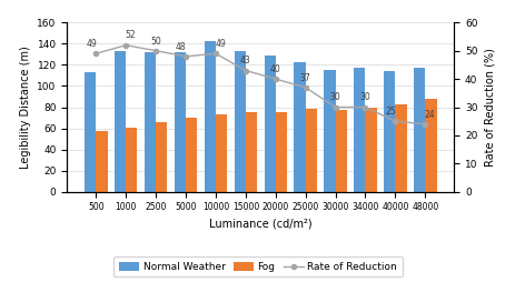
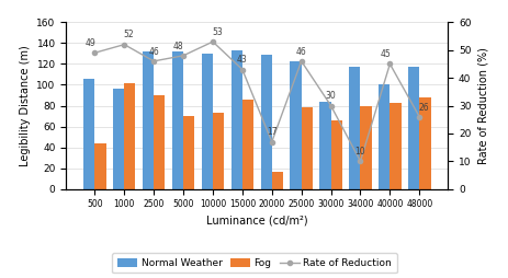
Normal Weather/500: 113 -> 106
Fog/500: 57 -> 44
Normal Weather/1000: 133 -> 96
Fog/1000: 61 -> 102
Rate of Reduction/2500: 50 -> 46
Fog/2500: 66 -> 90
Normal Weather/10000: 143 -> 130
Rate of Reduction/10000: 49 -> 53
Fog/15000: 75 -> 86
Rate of Reduction/20000: 40 -> 17
Fog/20000: 75 -> 16
Rate of Reduction/25000: 37 -> 46
Normal Weather/30000: 115 -> 84
Fog/30000: 77 -> 66
Rate of Reduction/34000: 30 -> 10
Normal Weather/40000: 114 -> 100
Rate of Reduction/40000: 25 -> 45
Rate of Reduction/48000: 24 -> 26
